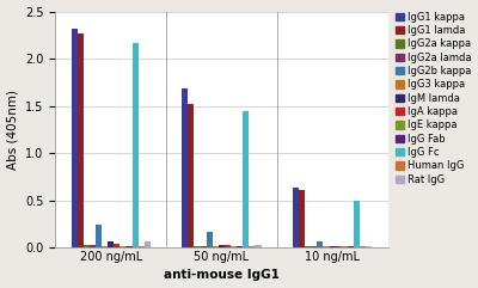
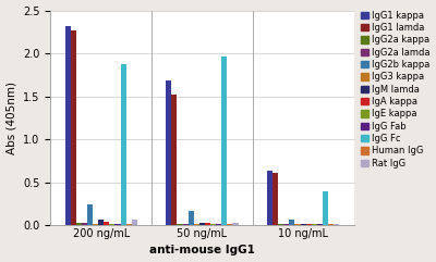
IgG Fc/200 ng/mL: 2.17 -> 1.88
IgG Fc/50 ng/mL: 1.44 -> 1.96
IgG Fc/10 ng/mL: 0.50 -> 0.40
